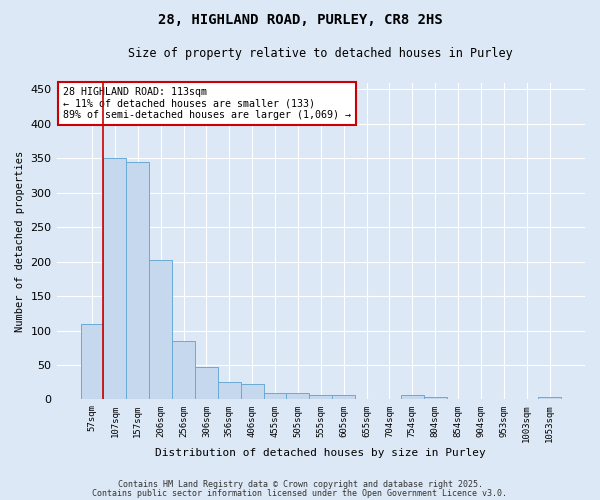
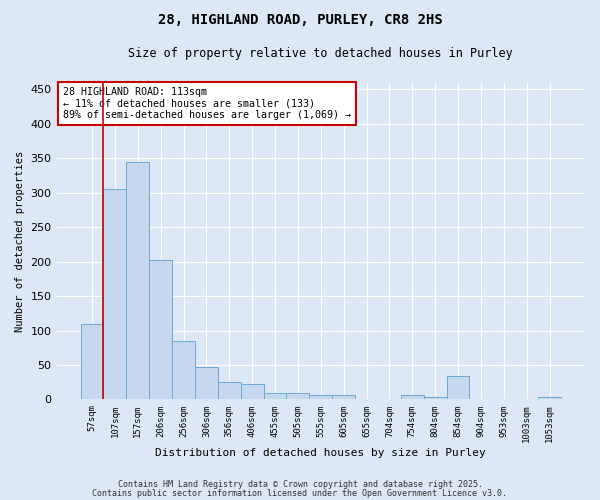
107sqm: 350 -> 306
854sqm: 1 -> 34
